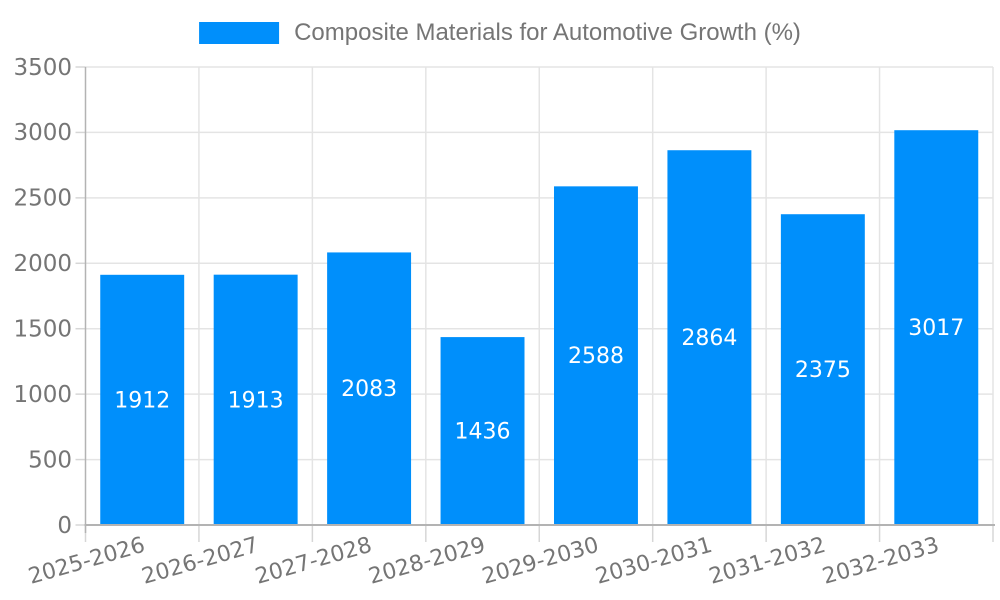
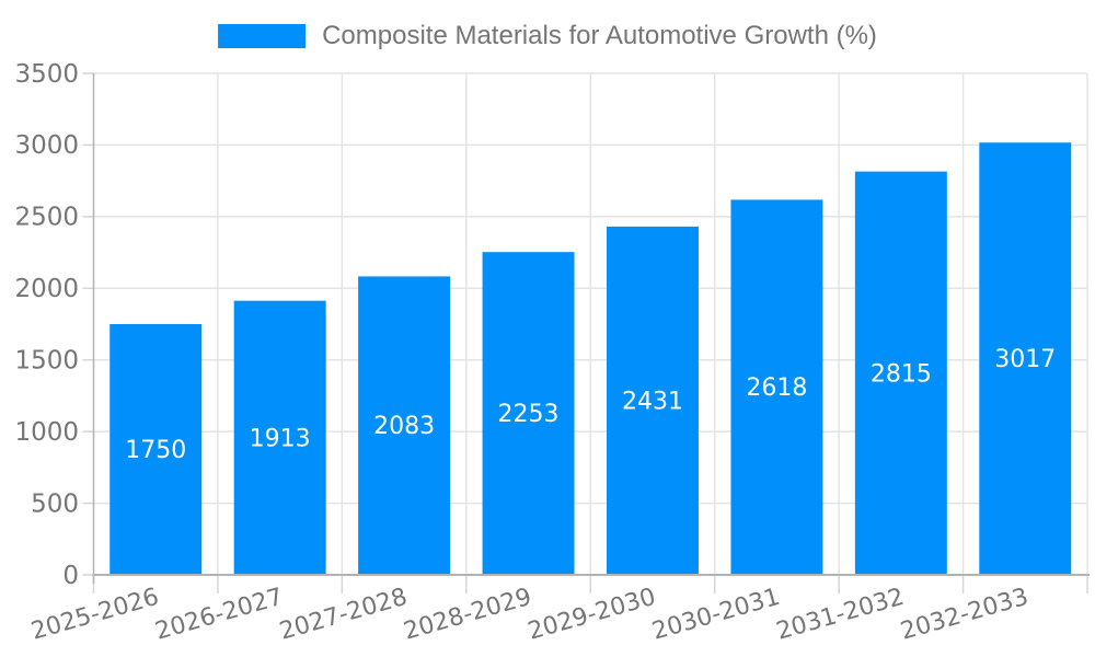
2025-2026: 1912 -> 1750
2028-2029: 1436 -> 2253
2029-2030: 2588 -> 2431
2030-2031: 2864 -> 2618
2031-2032: 2375 -> 2815
